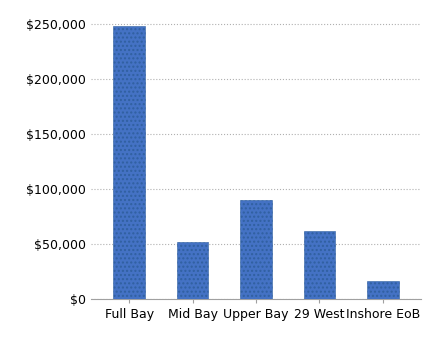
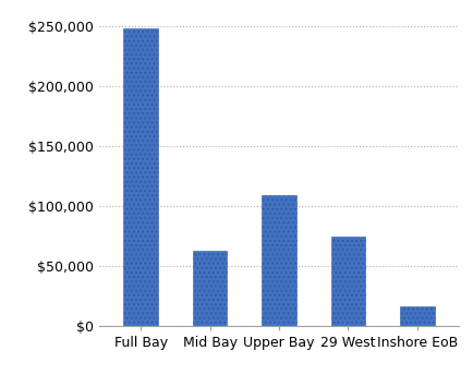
Mid Bay: $52,000 -> $63,000
Upper Bay: $90,000 -> $109,000
29 West: $62,000 -> $75,000
